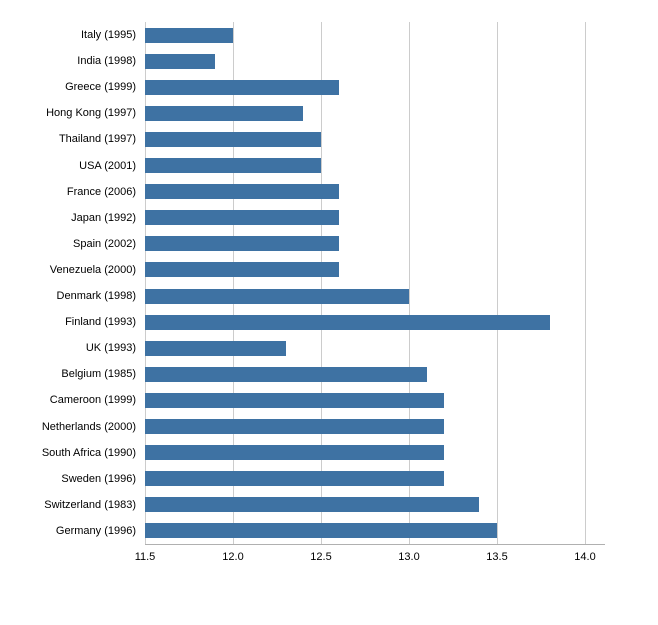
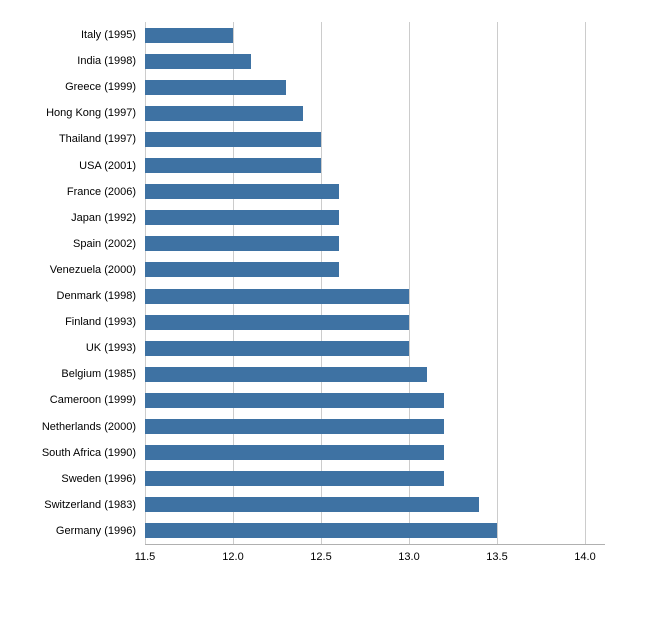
India (1998): 11.9 -> 12.1
Greece (1999): 12.6 -> 12.3
Finland (1993): 13.8 -> 13.0
UK (1993): 12.3 -> 13.0
